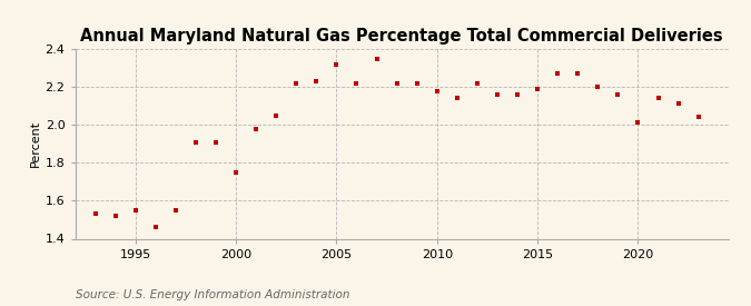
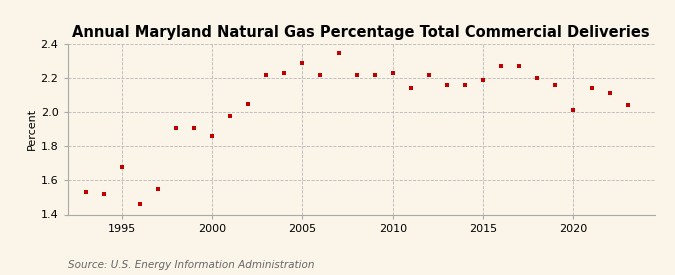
1995: 1.55 -> 1.68
2000: 1.75 -> 1.86
2005: 2.32 -> 2.29
2010: 2.18 -> 2.23
